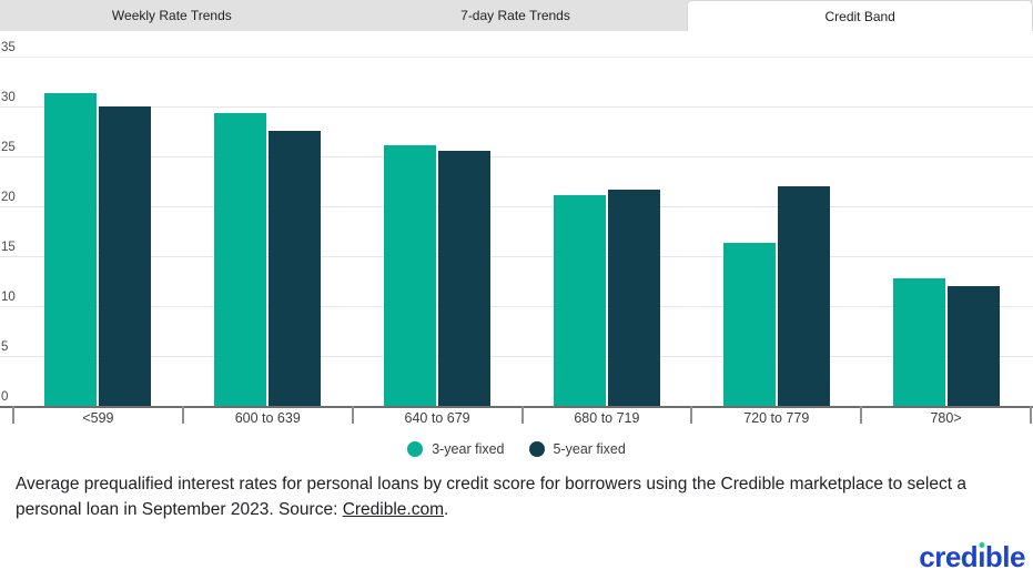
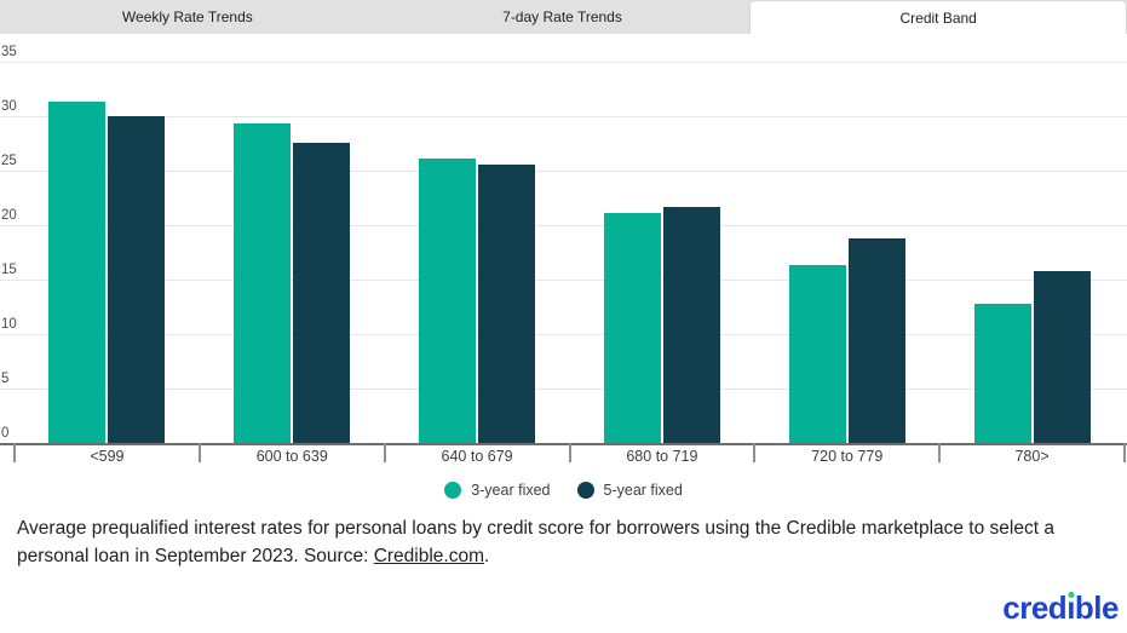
5-year fixed/720 to 779: 22 -> 19
5-year fixed/780>: 12 -> 16
